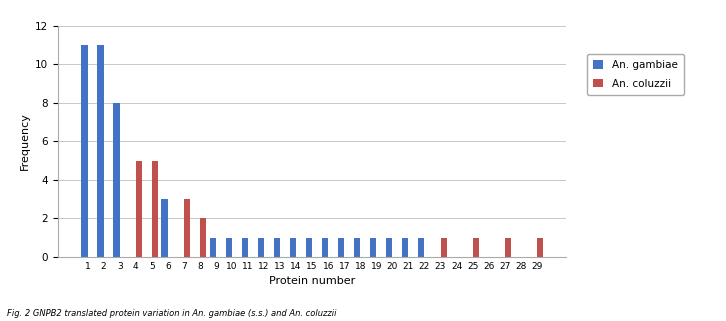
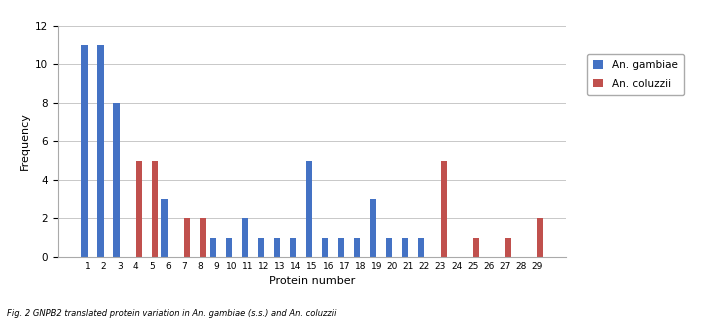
An. coluzzii/7: 3 -> 2
An. gambiae/11: 1 -> 2
An. gambiae/15: 1 -> 5
An. gambiae/19: 1 -> 3
An. coluzzii/23: 1 -> 5
An. coluzzii/29: 1 -> 2
